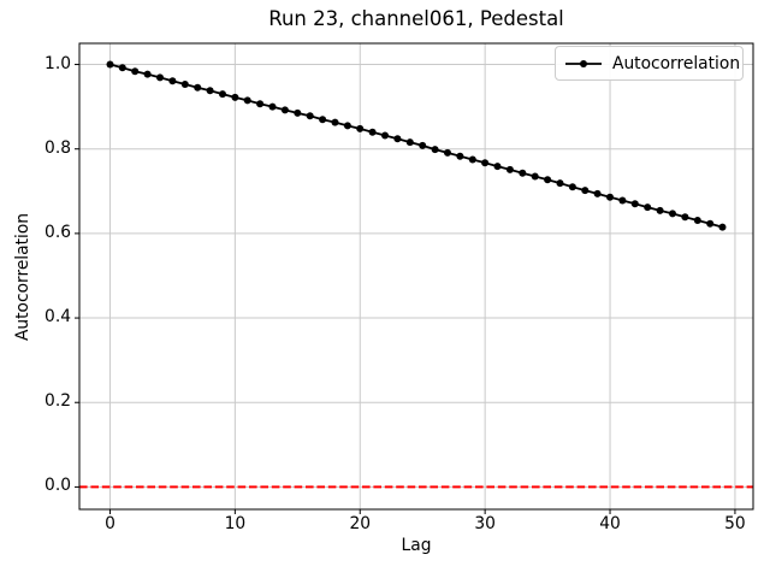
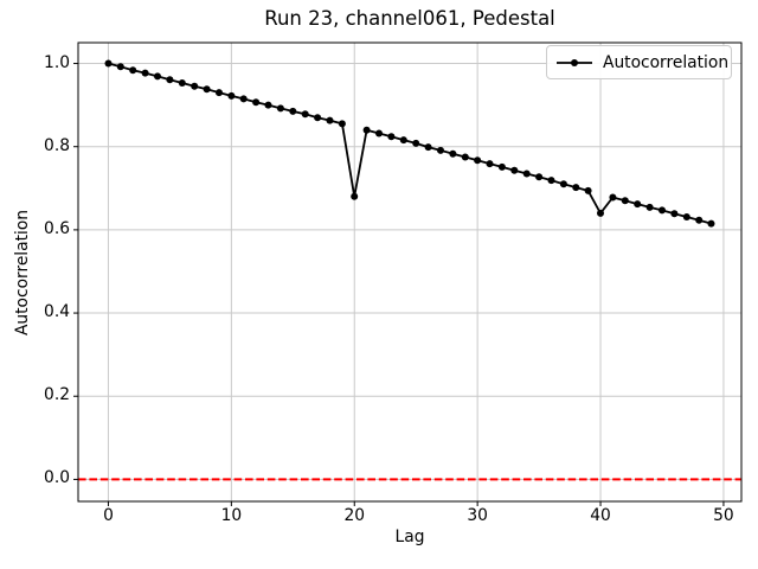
20: 0.85 -> 0.68
40: 0.69 -> 0.64
